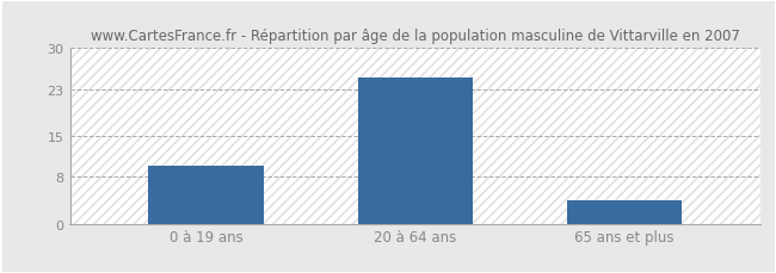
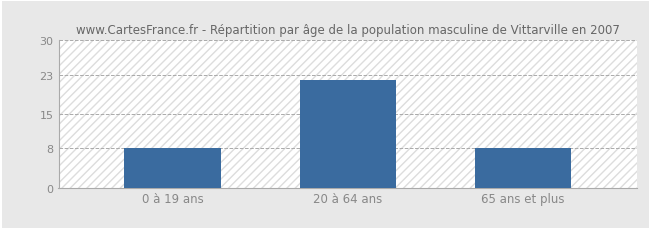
0 à 19 ans: 10 -> 8
20 à 64 ans: 25 -> 22
65 ans et plus: 4 -> 8
